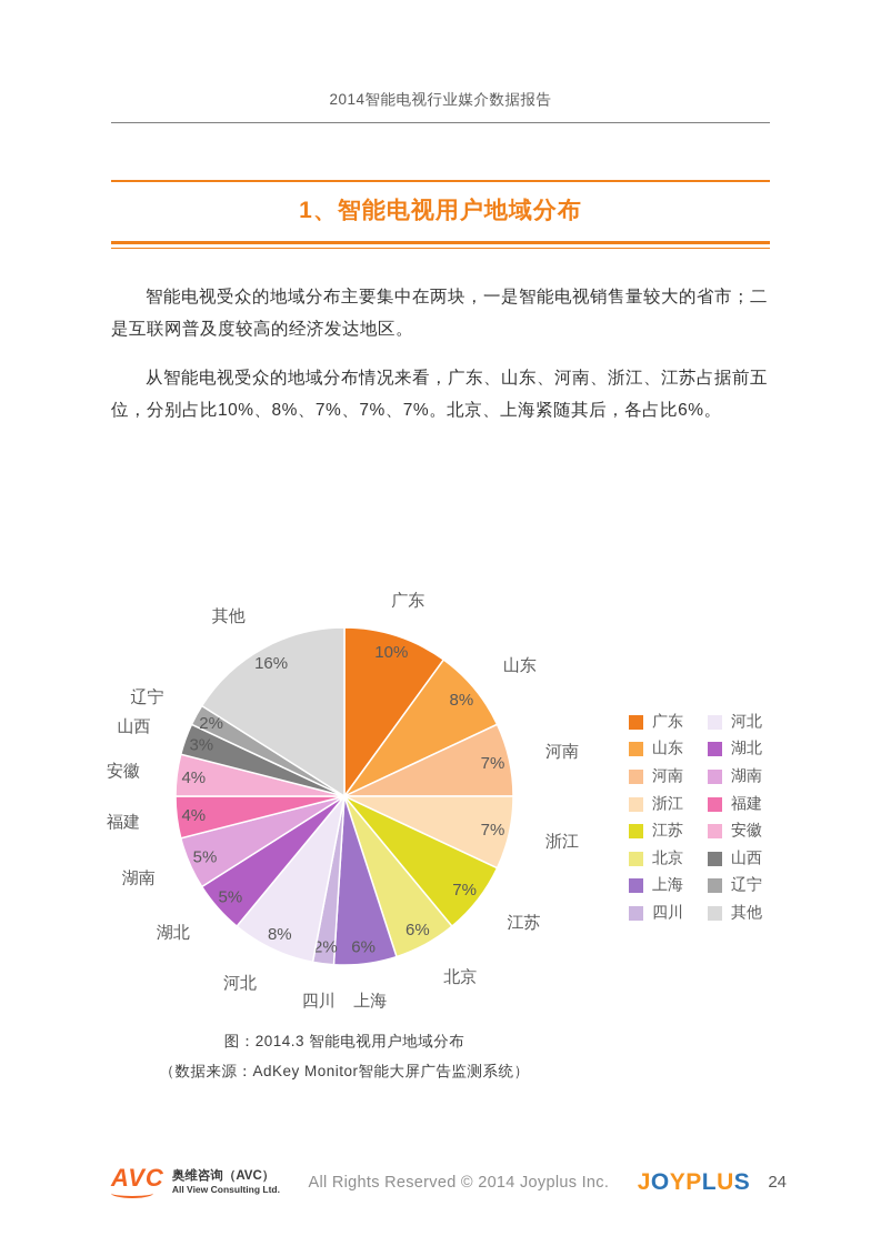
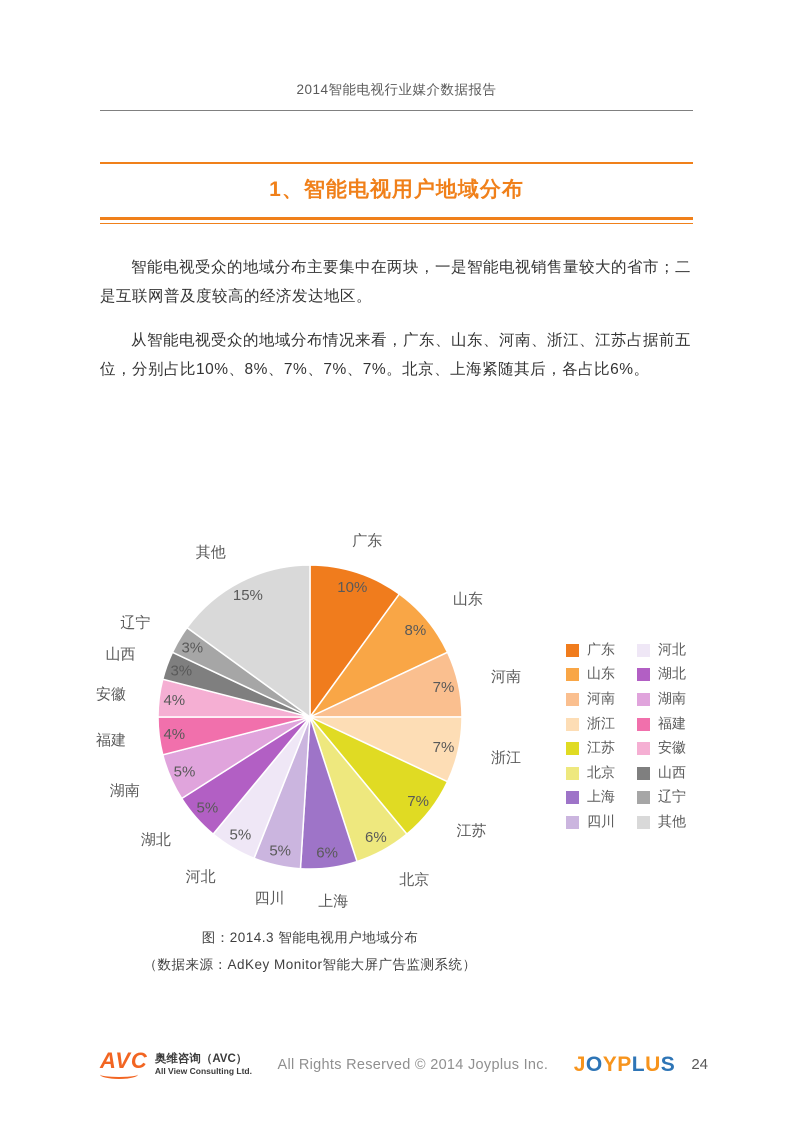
四川: 2% -> 5%
河北: 8% -> 5%
辽宁: 2% -> 3%
其他: 16% -> 15%
